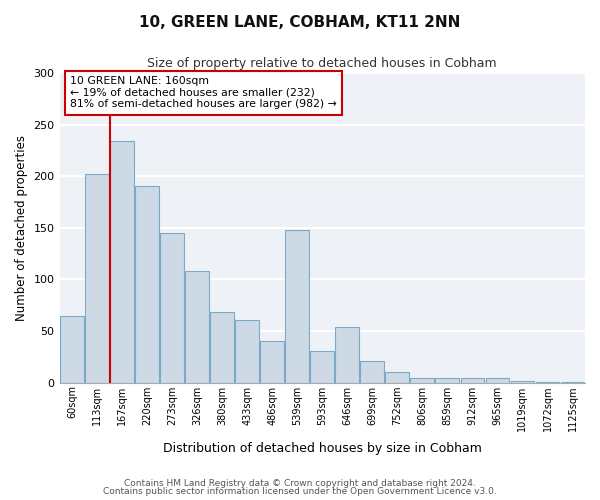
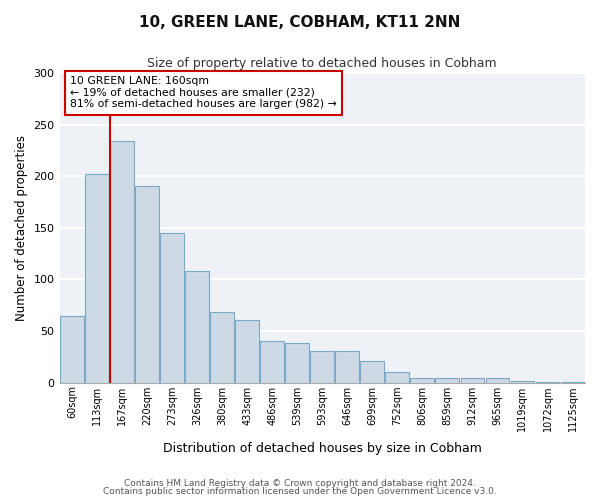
539sqm: 148 -> 38
646sqm: 54 -> 31
